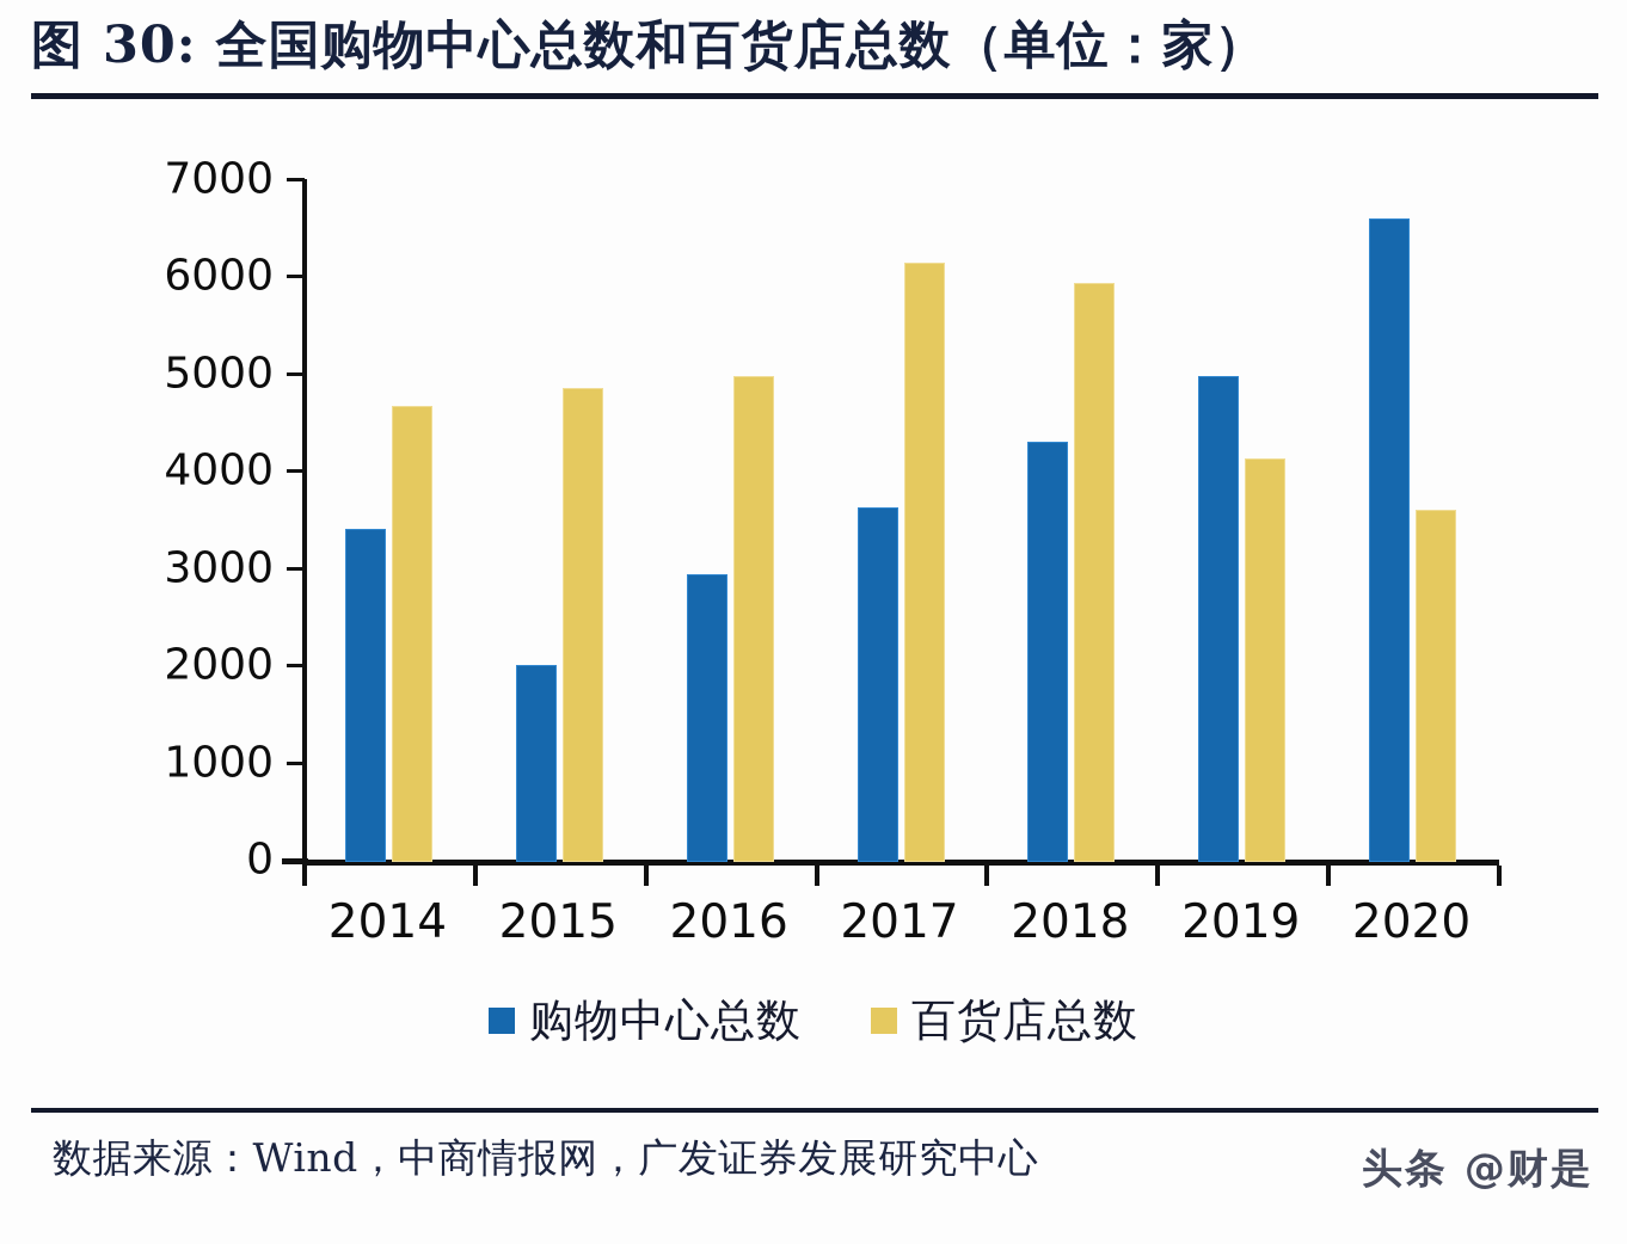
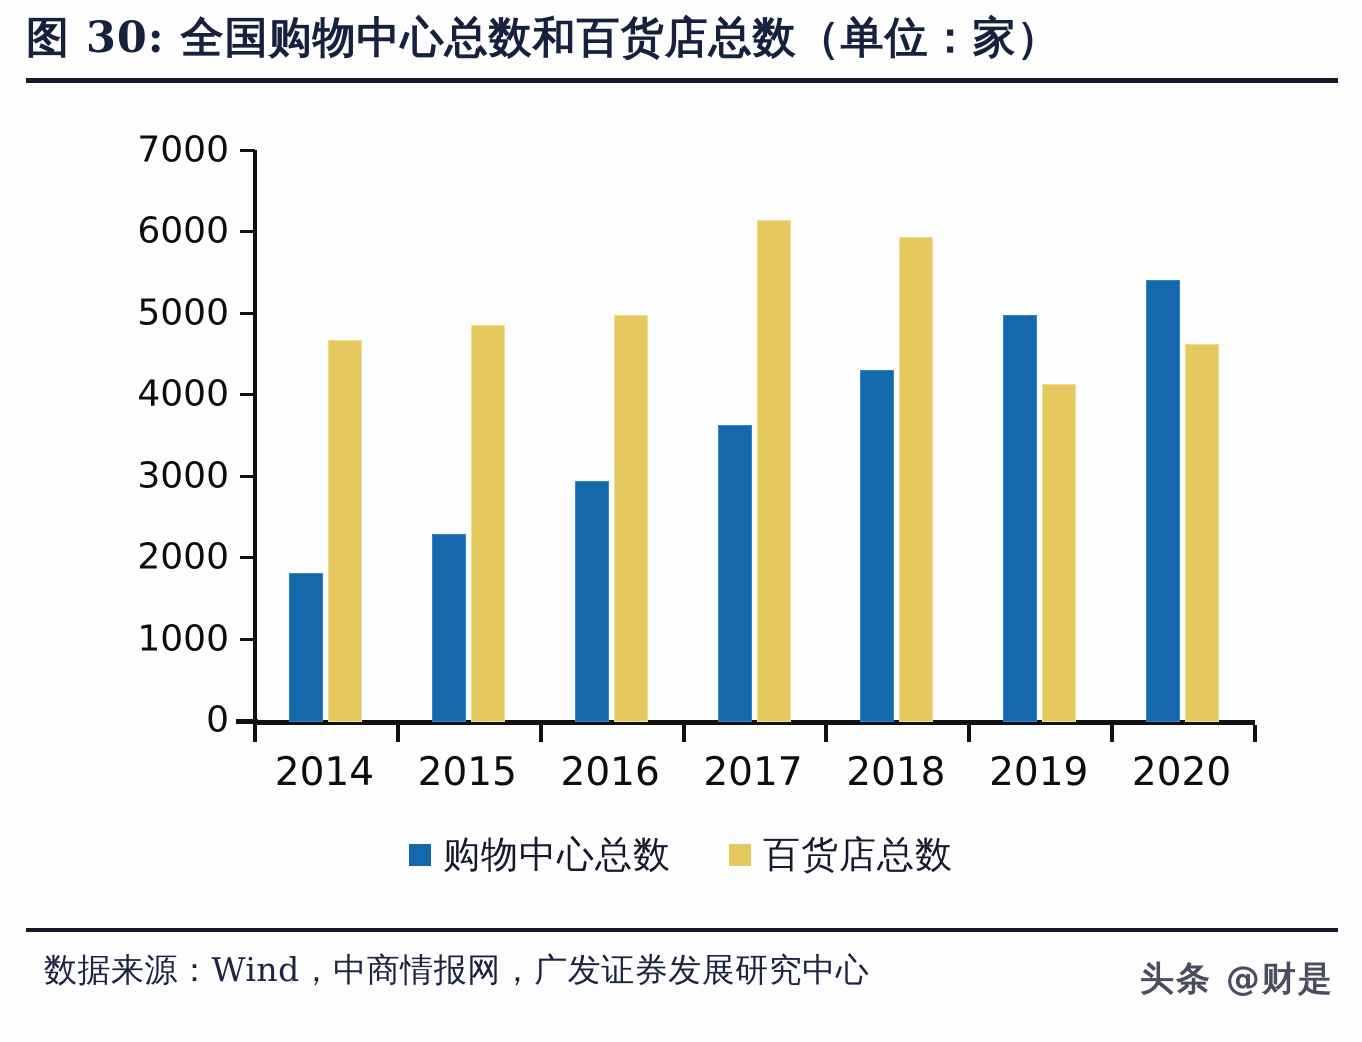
购物中心总数/2014: 3400 -> 1800
购物中心总数/2015: 2000 -> 2300
购物中心总数/2020: 6600 -> 5400
百货店总数/2020: 3600 -> 4600
